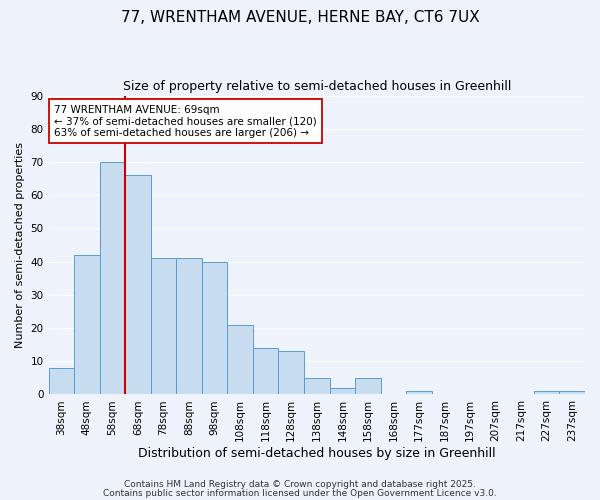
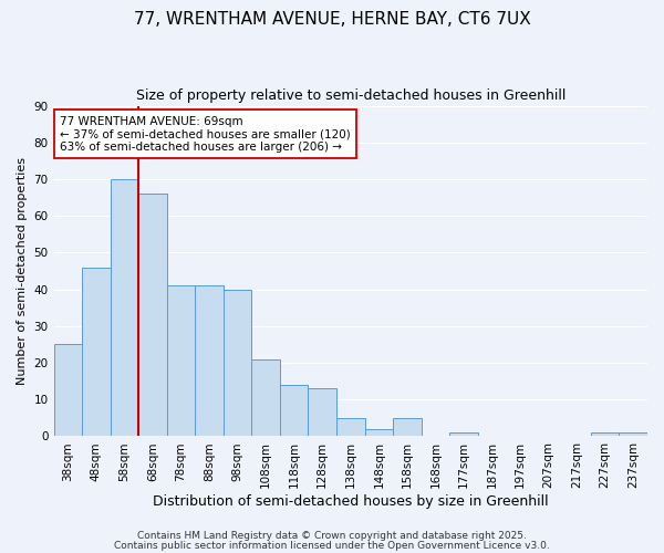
38sqm: 8 -> 25
48sqm: 42 -> 46
